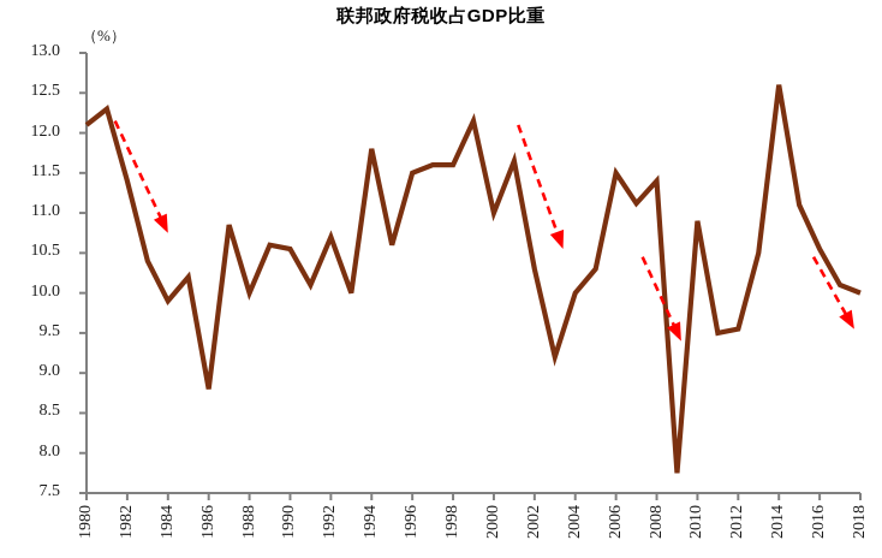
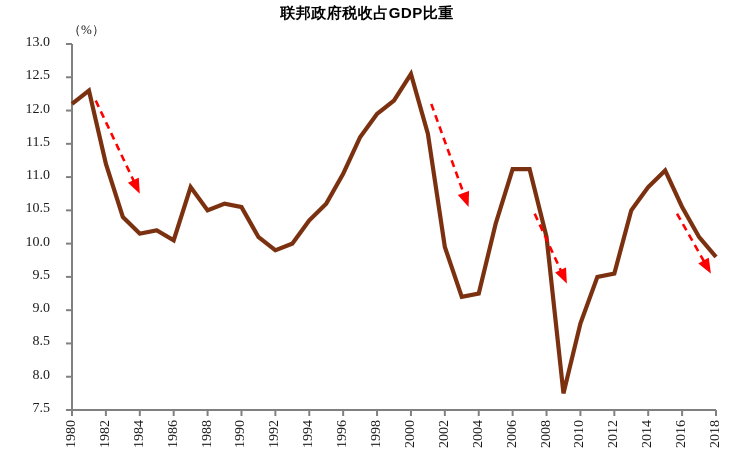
1982: 11.4 -> 11.2
1984: 9.9 -> 10.2
1986: 8.8 -> 10.1
1988: 10.0 -> 10.5
1992: 10.7 -> 9.9
1994: 11.8 -> 10.3
1996: 11.5 -> 11.1
1998: 11.6 -> 11.9
2000: 11.0 -> 12.6
2002: 10.3 -> 9.9
2004: 10.0 -> 9.2
2006: 11.5 -> 11.1
2008: 11.4 -> 10.1
2010: 10.9 -> 8.8
2014: 12.6 -> 10.8
2018: 10.0 -> 9.8
